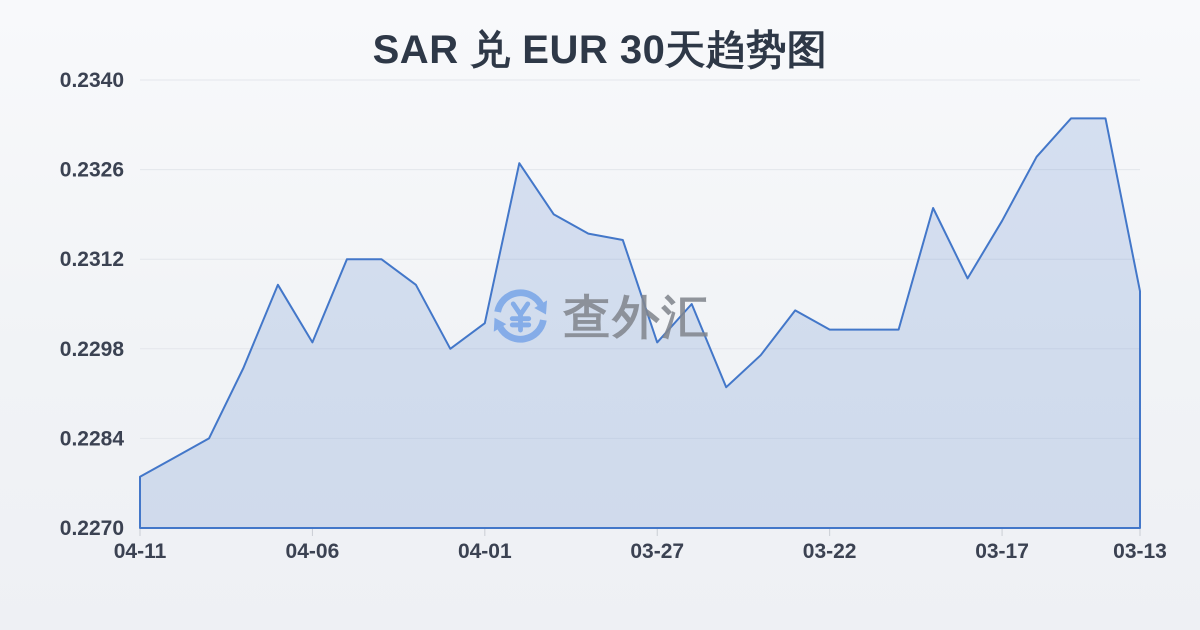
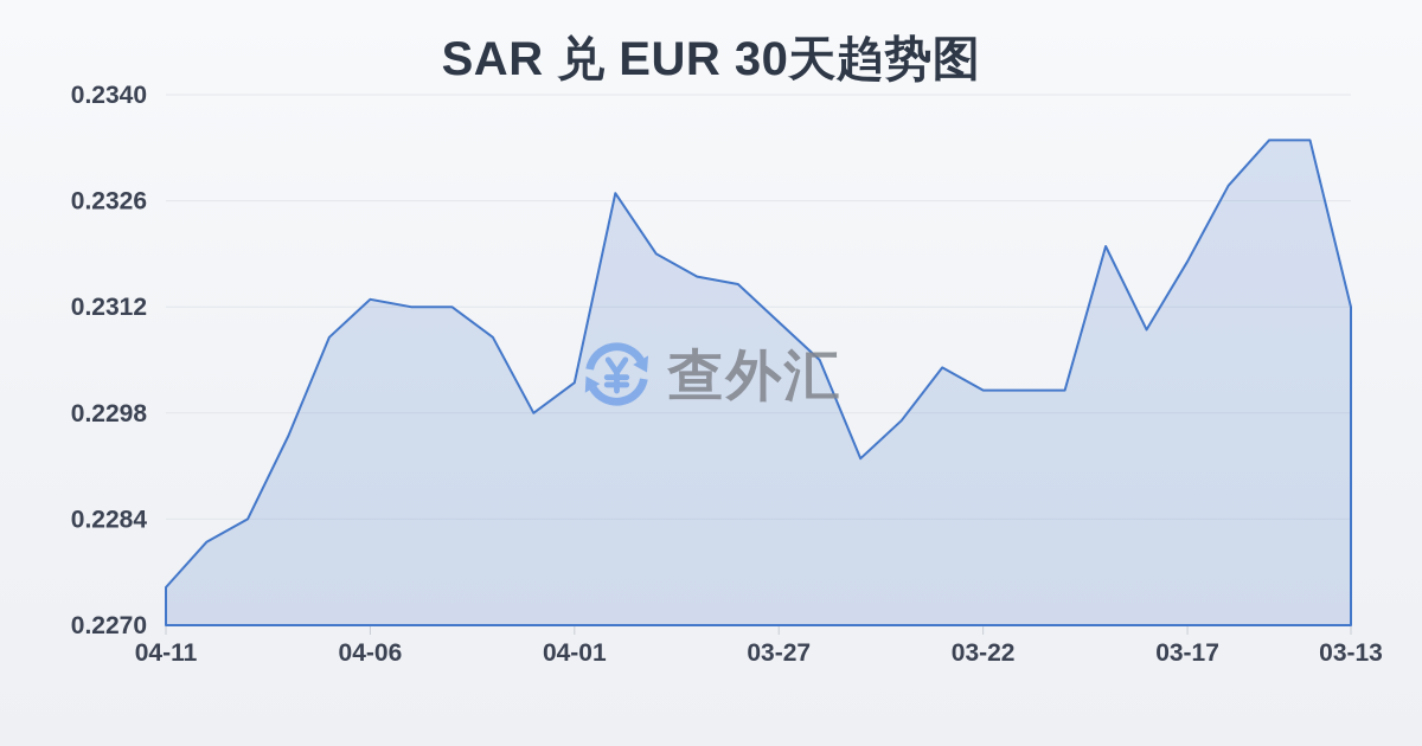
04-11: 0.2278 -> 0.2275
04-06: 0.2299 -> 0.2313
03-27: 0.2299 -> 0.2310
03-13: 0.2307 -> 0.2312
